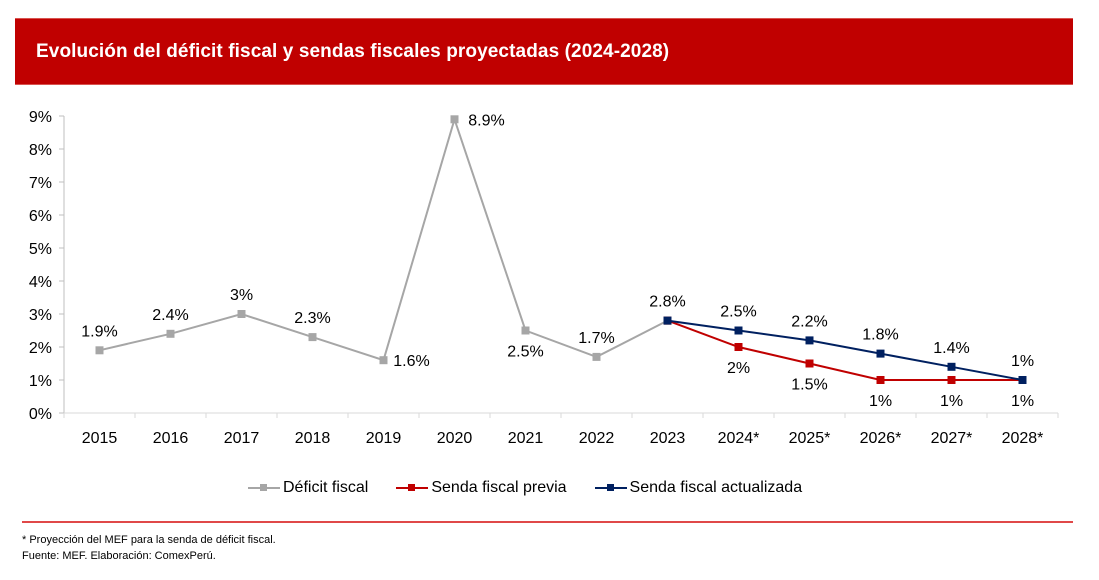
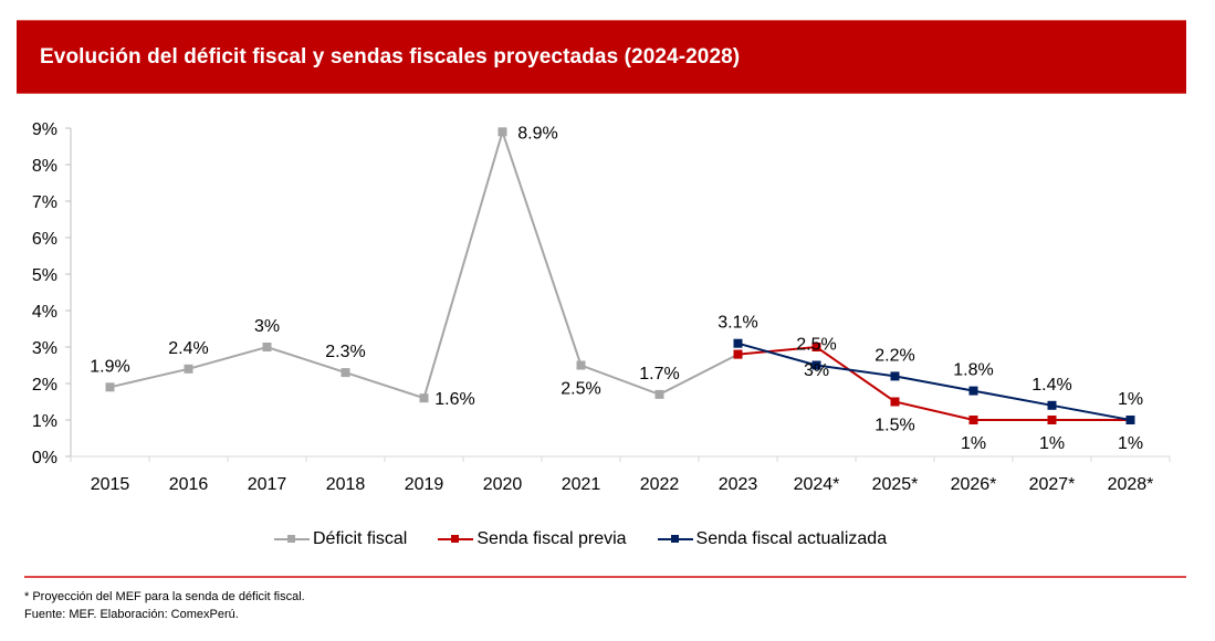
Senda fiscal actualizada/2023: 2.8% -> 3.1%
Senda fiscal previa/2024*: 2% -> 3%
